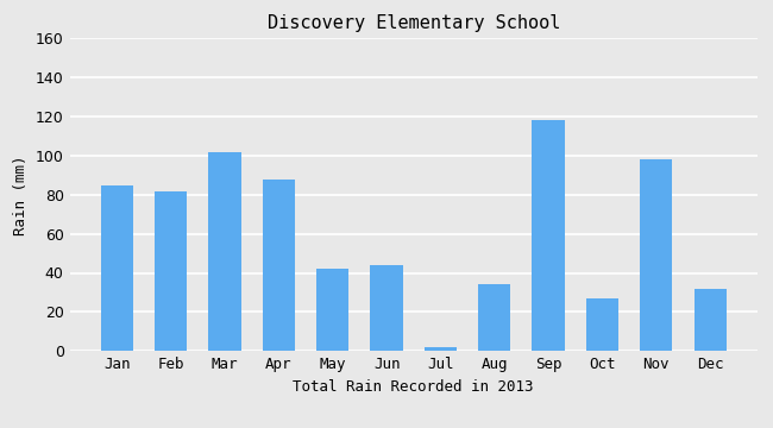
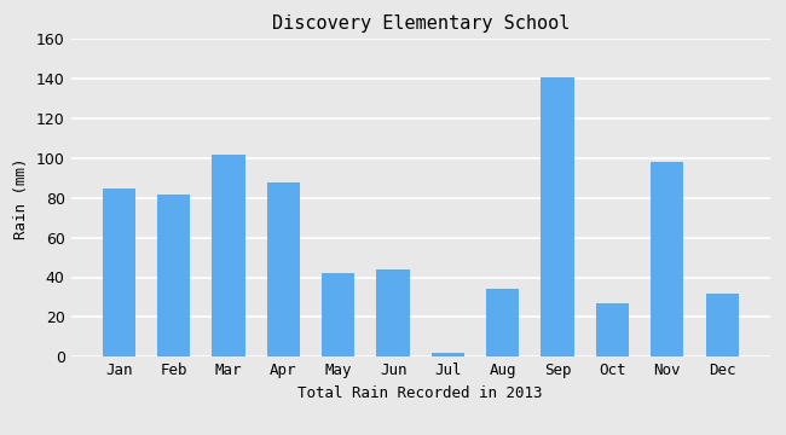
Sep: 118 -> 141
